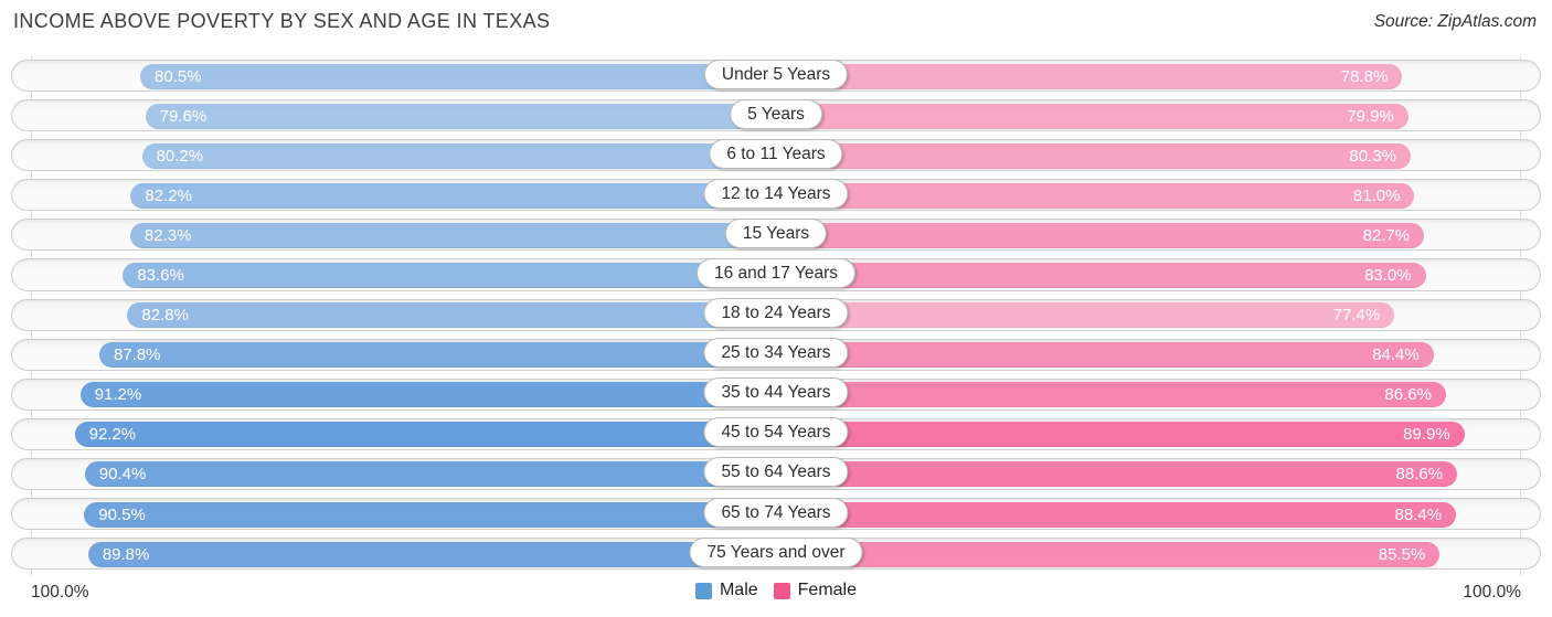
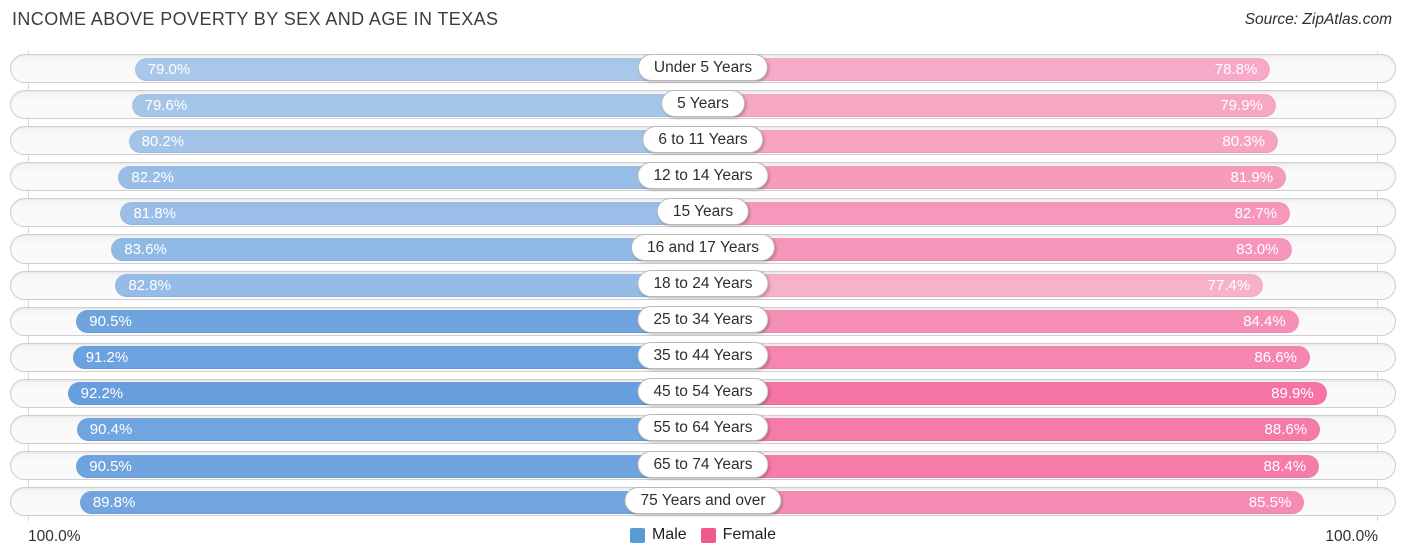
Male/Under 5 Years: 80.5% -> 79.0%
Female/12 to 14 Years: 81.0% -> 81.9%
Male/15 Years: 82.3% -> 81.8%
Male/25 to 34 Years: 87.8% -> 90.5%
